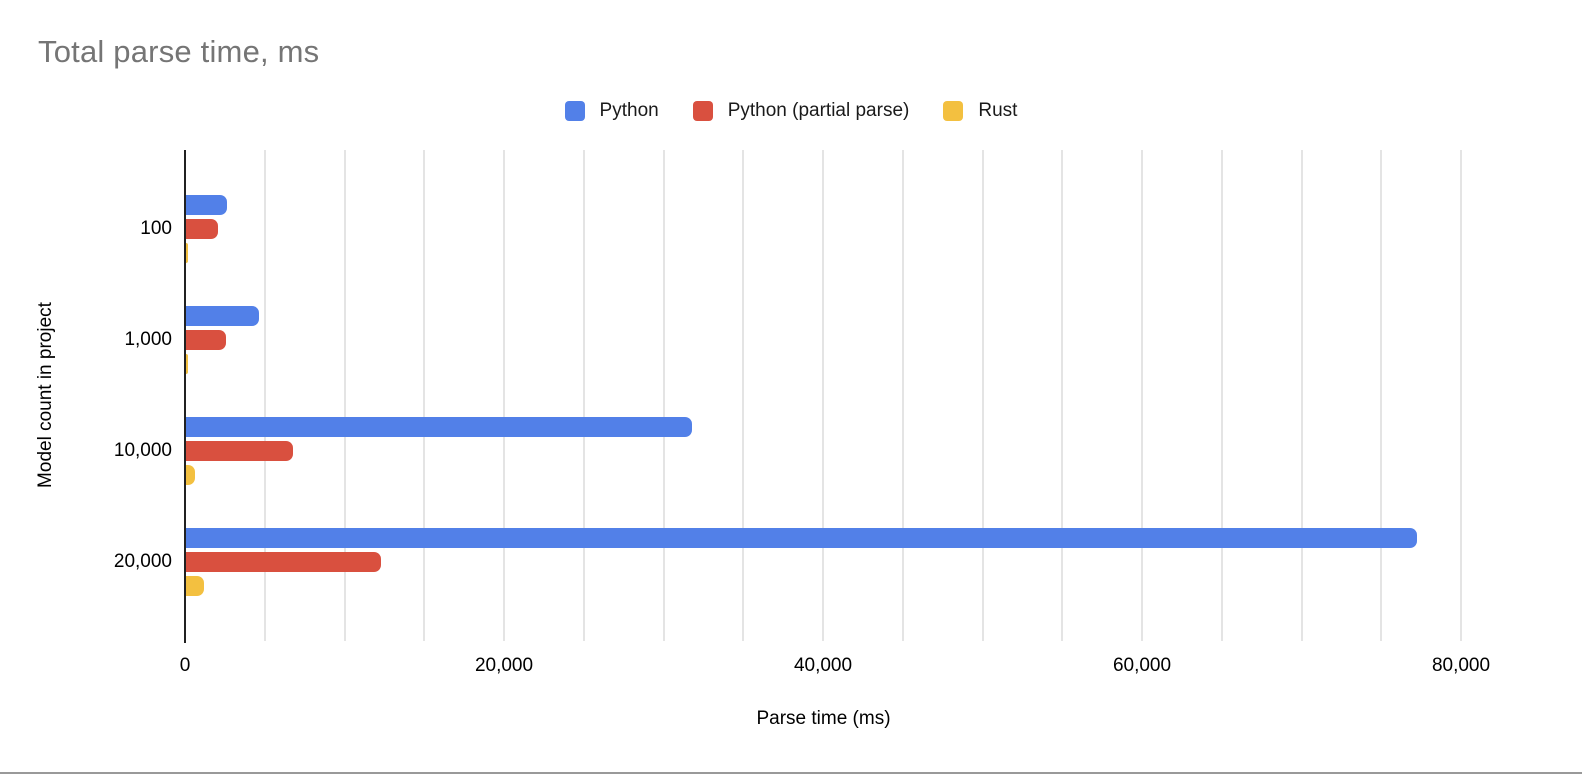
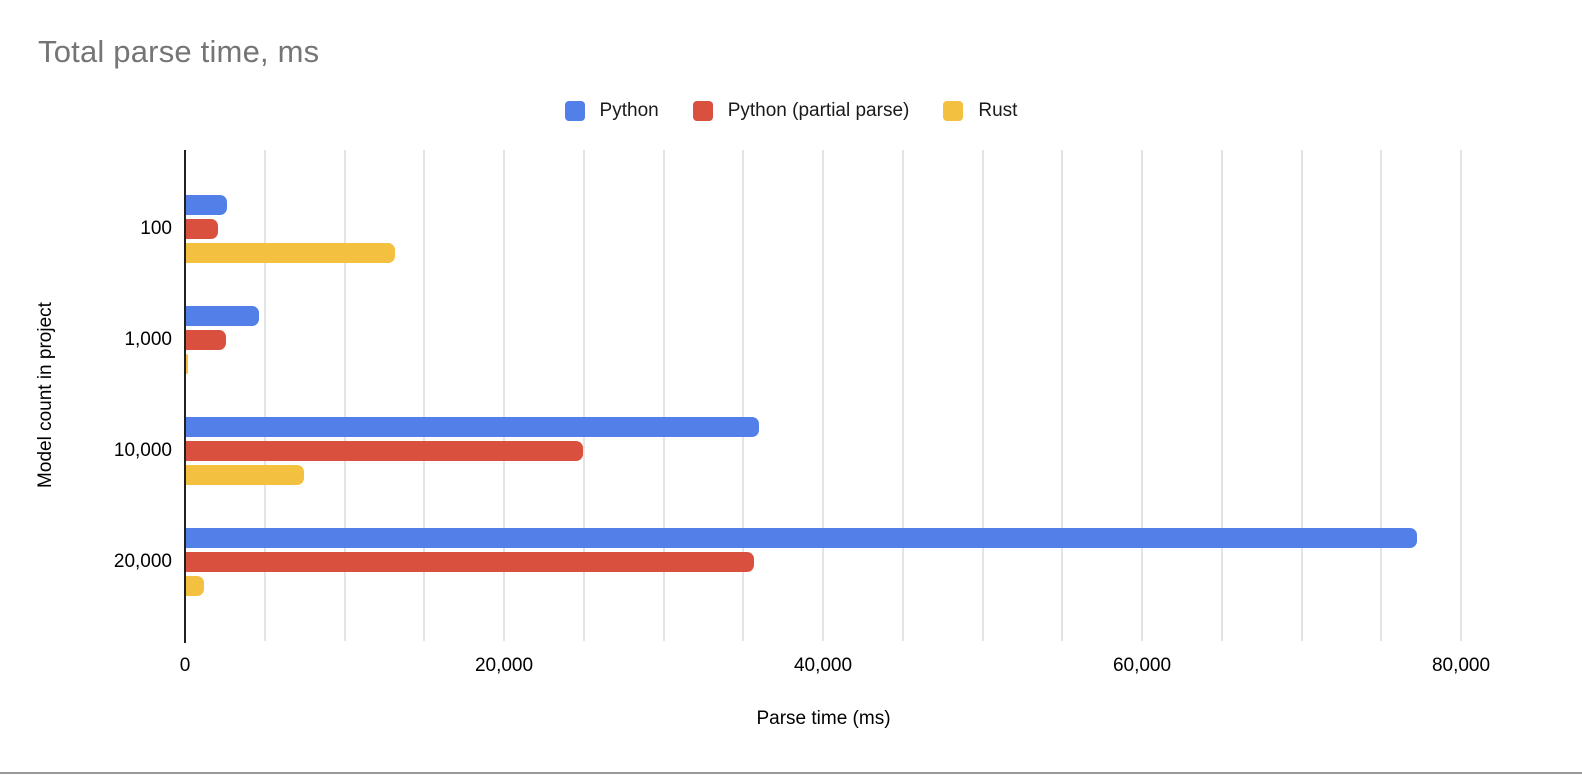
Rust/100: 200 -> 13100
Python/10,000: 31700 -> 35900
Python (partial parse)/10,000: 6700 -> 24900
Rust/10,000: 600 -> 7400
Python (partial parse)/20,000: 12200 -> 35600
